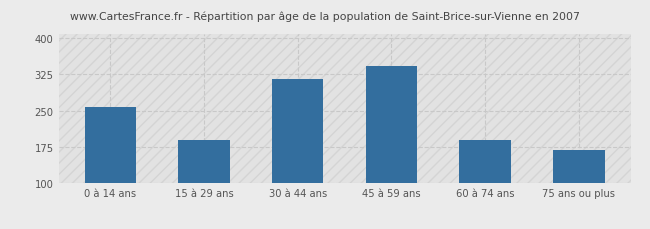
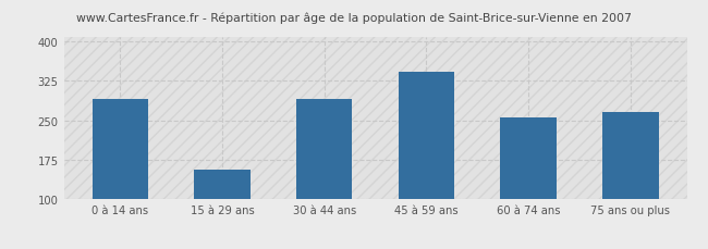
0 à 14 ans: 257 -> 290
15 à 29 ans: 190 -> 155
30 à 44 ans: 315 -> 290
60 à 74 ans: 190 -> 255
75 ans ou plus: 168 -> 265
